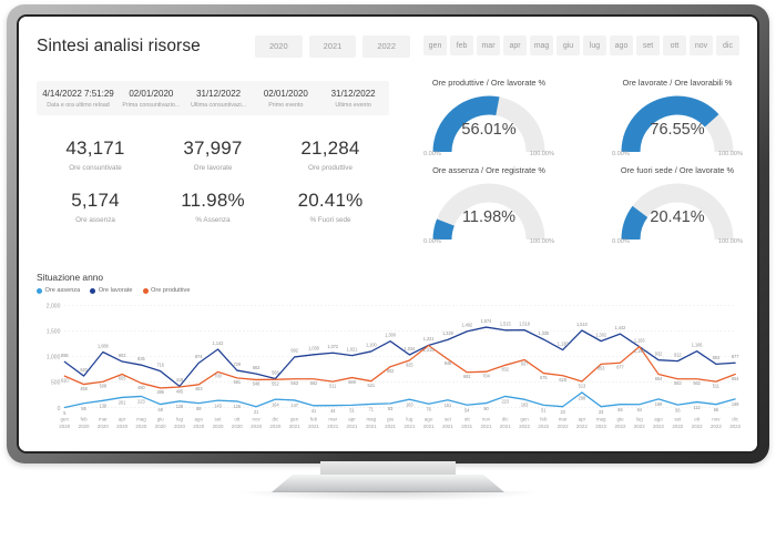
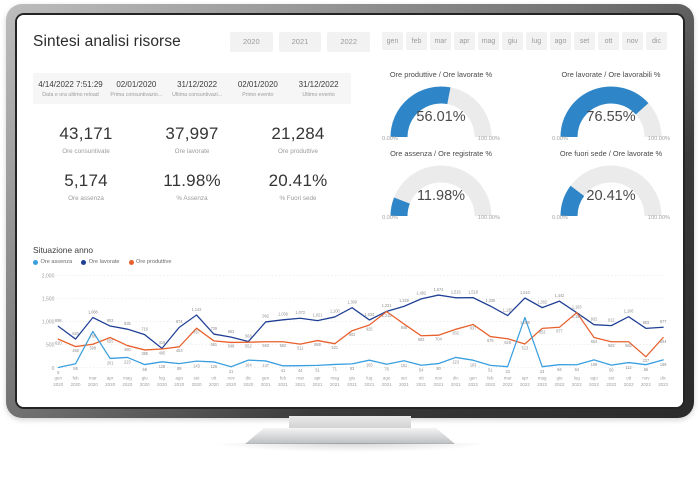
Ore assenza/mar 2020: 139 -> 786
Ore produttive/set 2020: 700 -> 857
Ore assenza/apr 2022: 298 -> 1,088
Ore produttive/nov 2022: 511 -> 237
